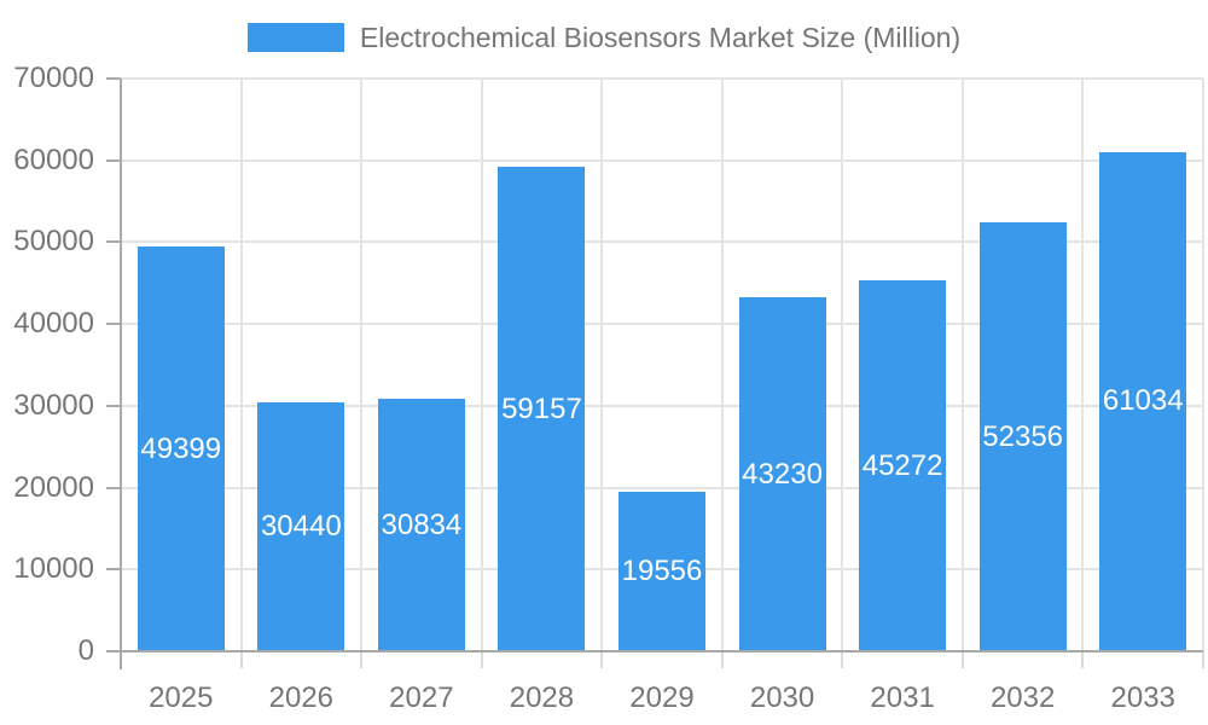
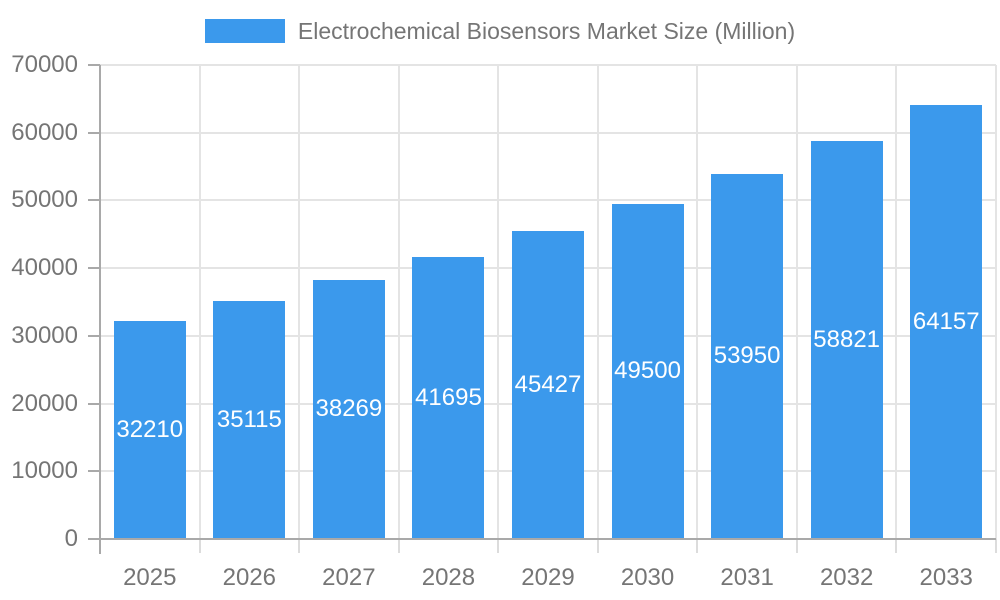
2025: 49399 -> 32210
2026: 30440 -> 35115
2027: 30834 -> 38269
2028: 59157 -> 41695
2029: 19556 -> 45427
2030: 43230 -> 49500
2031: 45272 -> 53950
2032: 52356 -> 58821
2033: 61034 -> 64157
